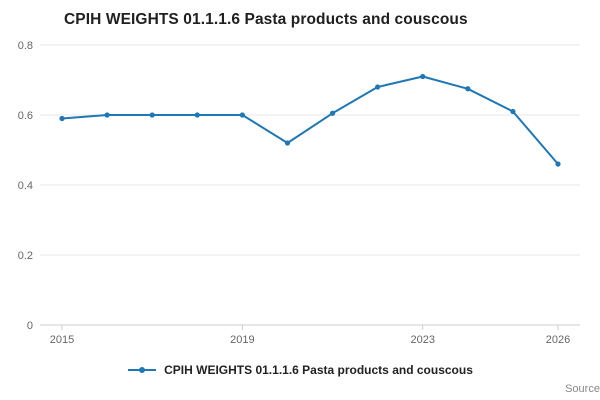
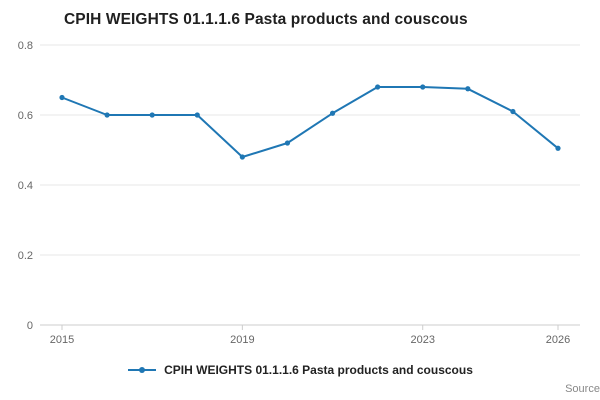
2015: 0.59 -> 0.65
2019: 0.60 -> 0.48
2023: 0.71 -> 0.68
2026: 0.46 -> 0.51
